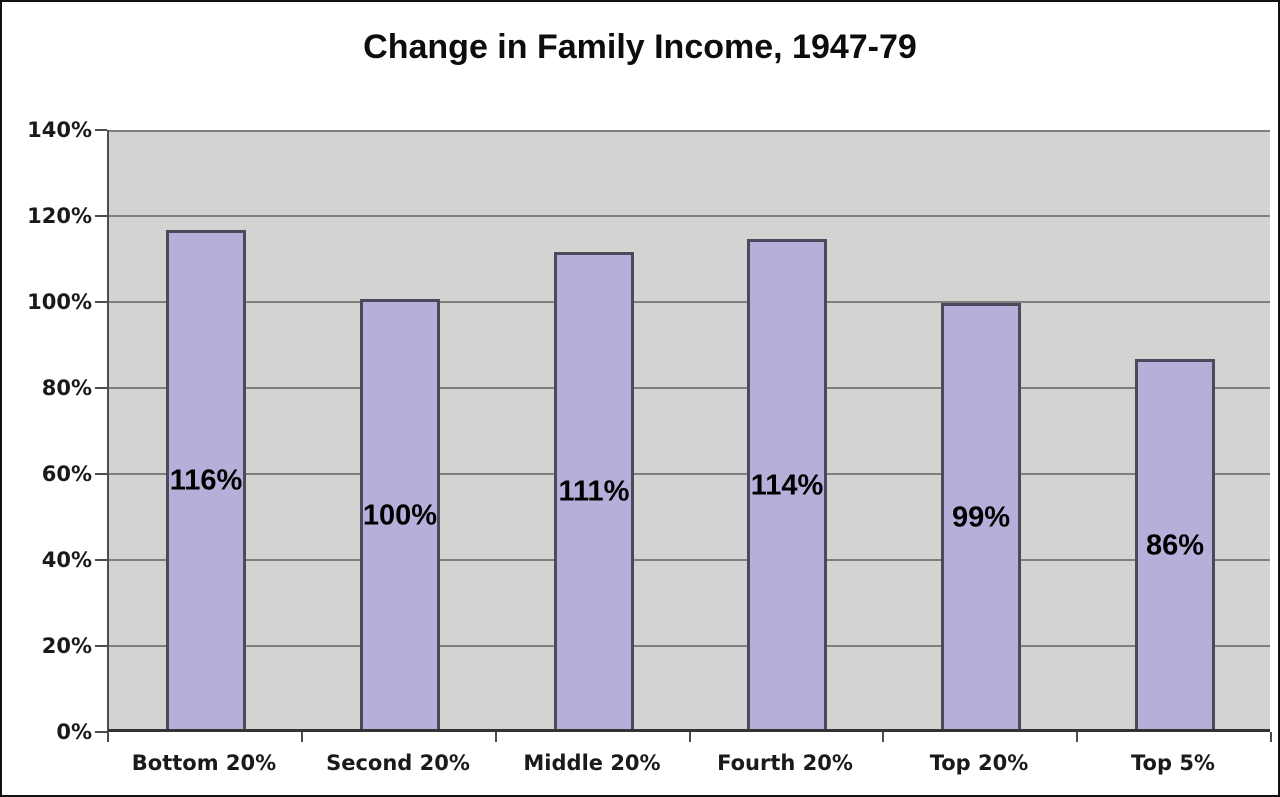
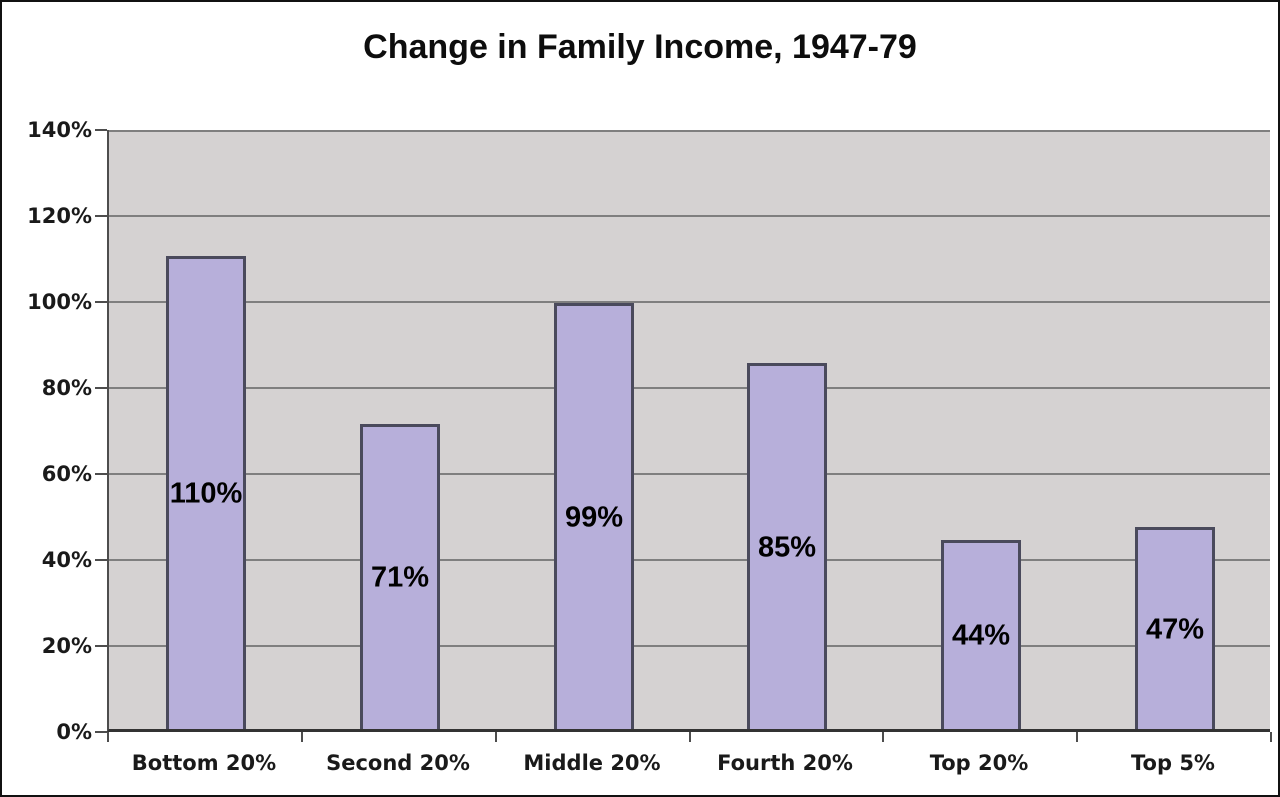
Bottom 20%: 116% -> 110%
Second 20%: 100% -> 71%
Middle 20%: 111% -> 99%
Fourth 20%: 114% -> 85%
Top 20%: 99% -> 44%
Top 5%: 86% -> 47%
